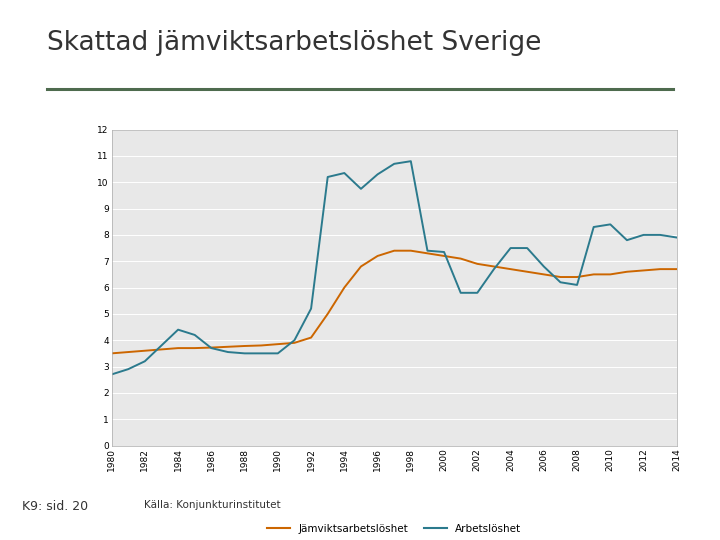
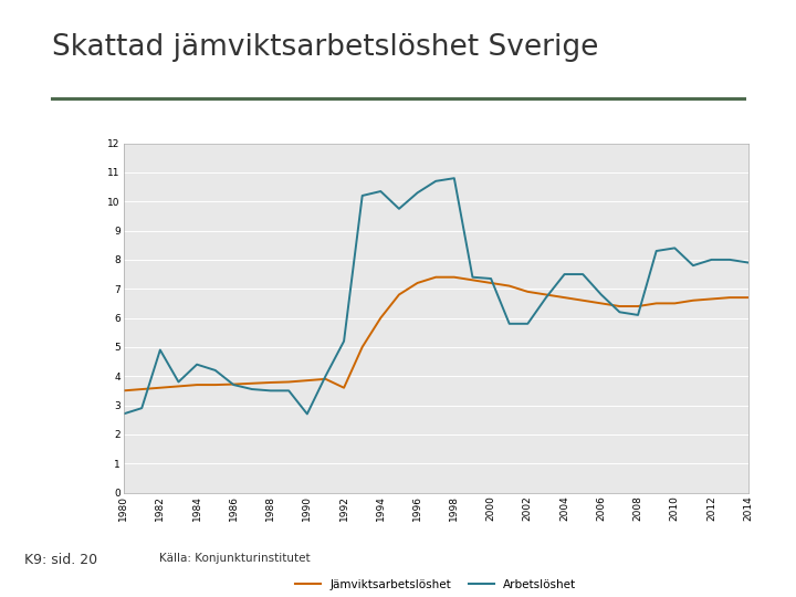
Arbetslöshet/1982: 3.20 -> 4.90
Arbetslöshet/1990: 3.50 -> 2.70
Jämviktsarbetslöshet/1992: 4.10 -> 3.60
